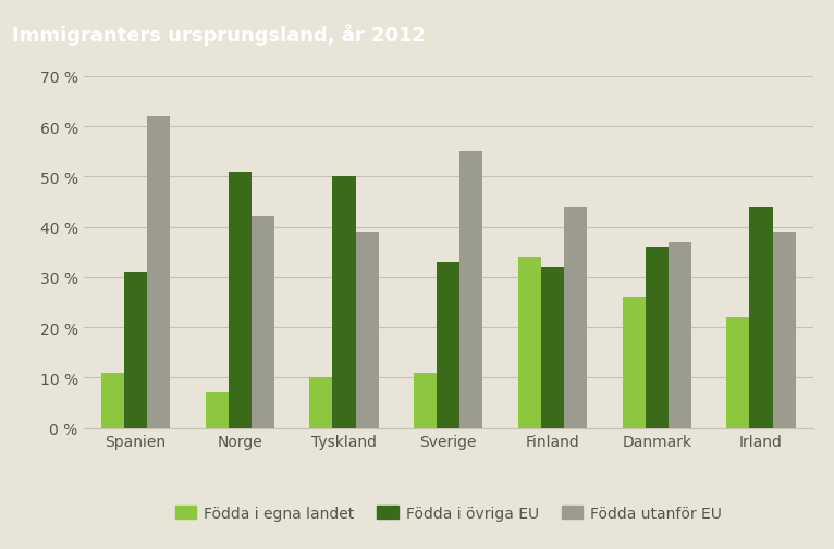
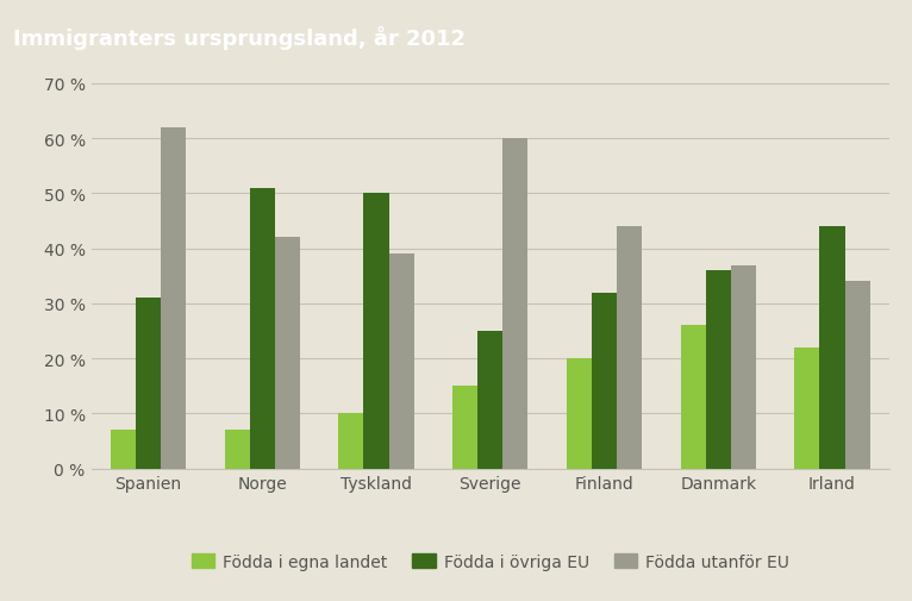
Födda i egna landet/Spanien: 11 % -> 7 %
Födda i egna landet/Sverige: 11 % -> 15 %
Födda i övriga EU/Sverige: 33 % -> 25 %
Födda utanför EU/Sverige: 55 % -> 60 %
Födda i egna landet/Finland: 34 % -> 20 %
Födda utanför EU/Irland: 39 % -> 34 %
